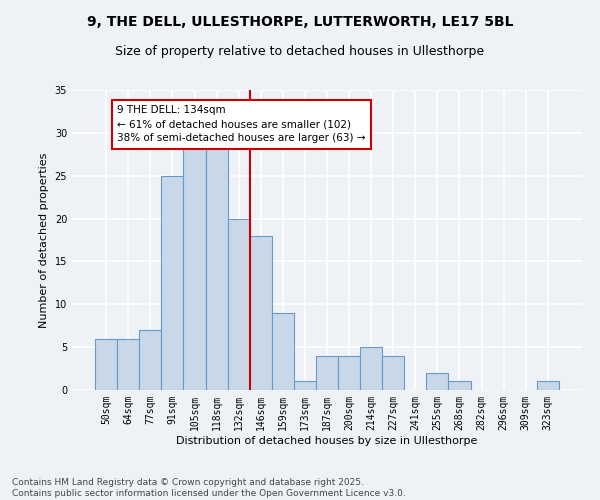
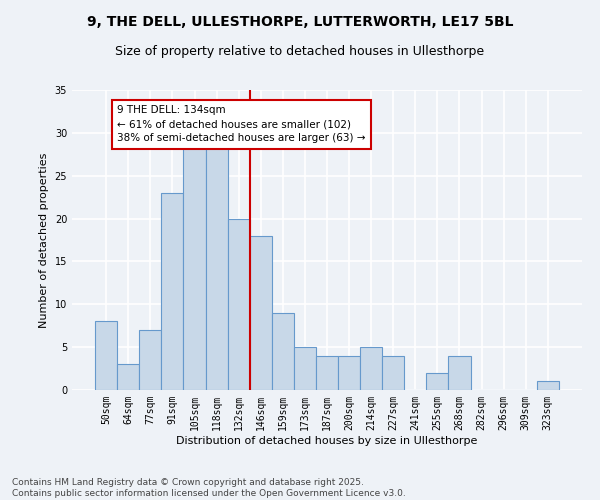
50sqm: 6 -> 8
64sqm: 6 -> 3
91sqm: 25 -> 23
173sqm: 1 -> 5
268sqm: 1 -> 4
